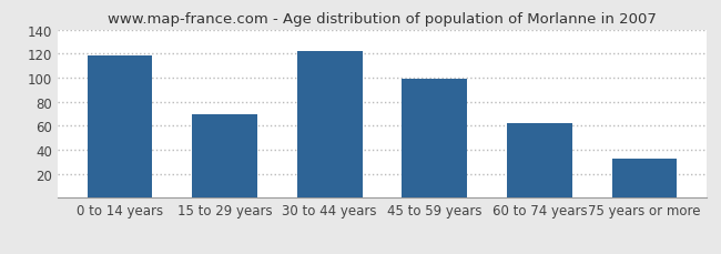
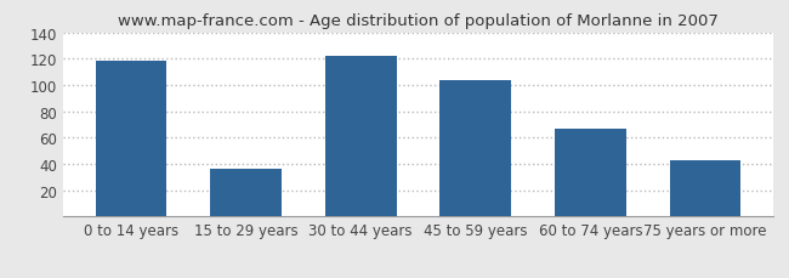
15 to 29 years: 70 -> 36
45 to 59 years: 99 -> 104
60 to 74 years: 62 -> 67
75 years or more: 33 -> 43
